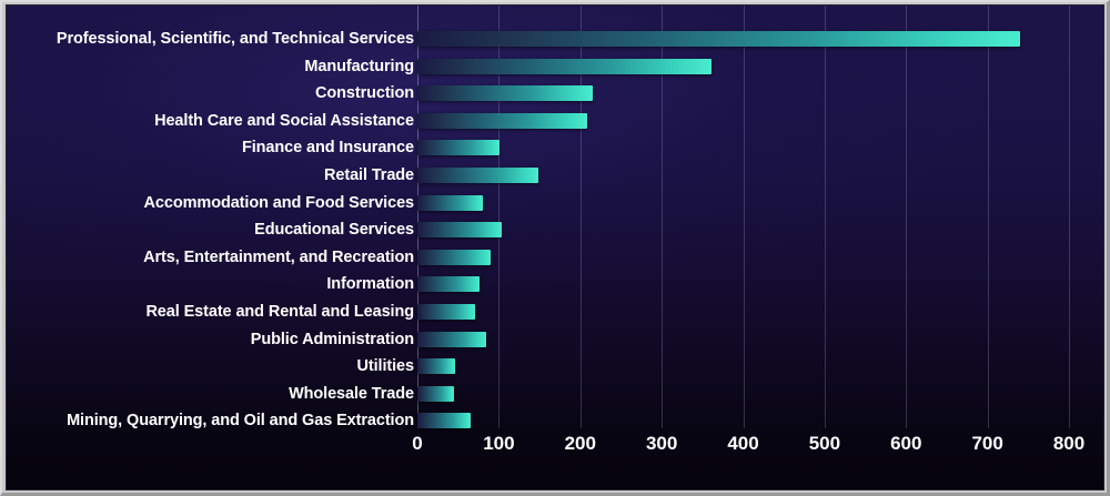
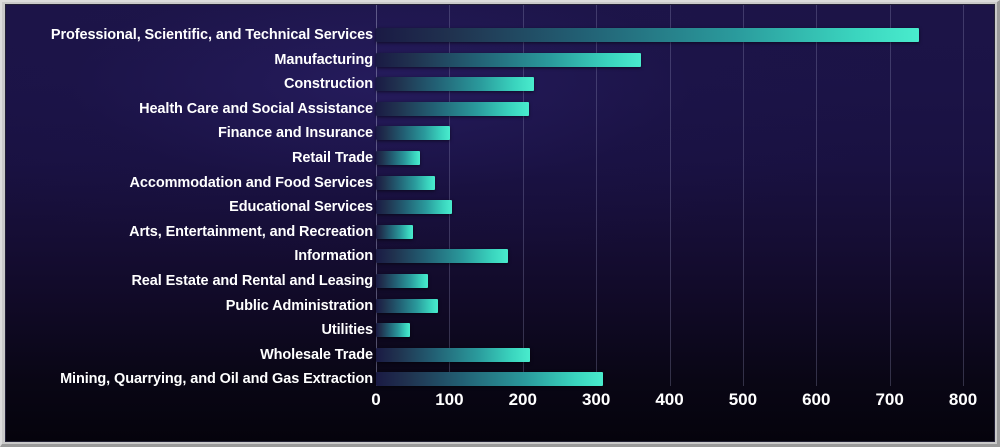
Retail Trade: 150 -> 60
Arts, Entertainment, and Recreation: 90 -> 50
Information: 80 -> 180
Wholesale Trade: 40 -> 210
Mining, Quarrying, and Oil and Gas Extraction: 60 -> 310
